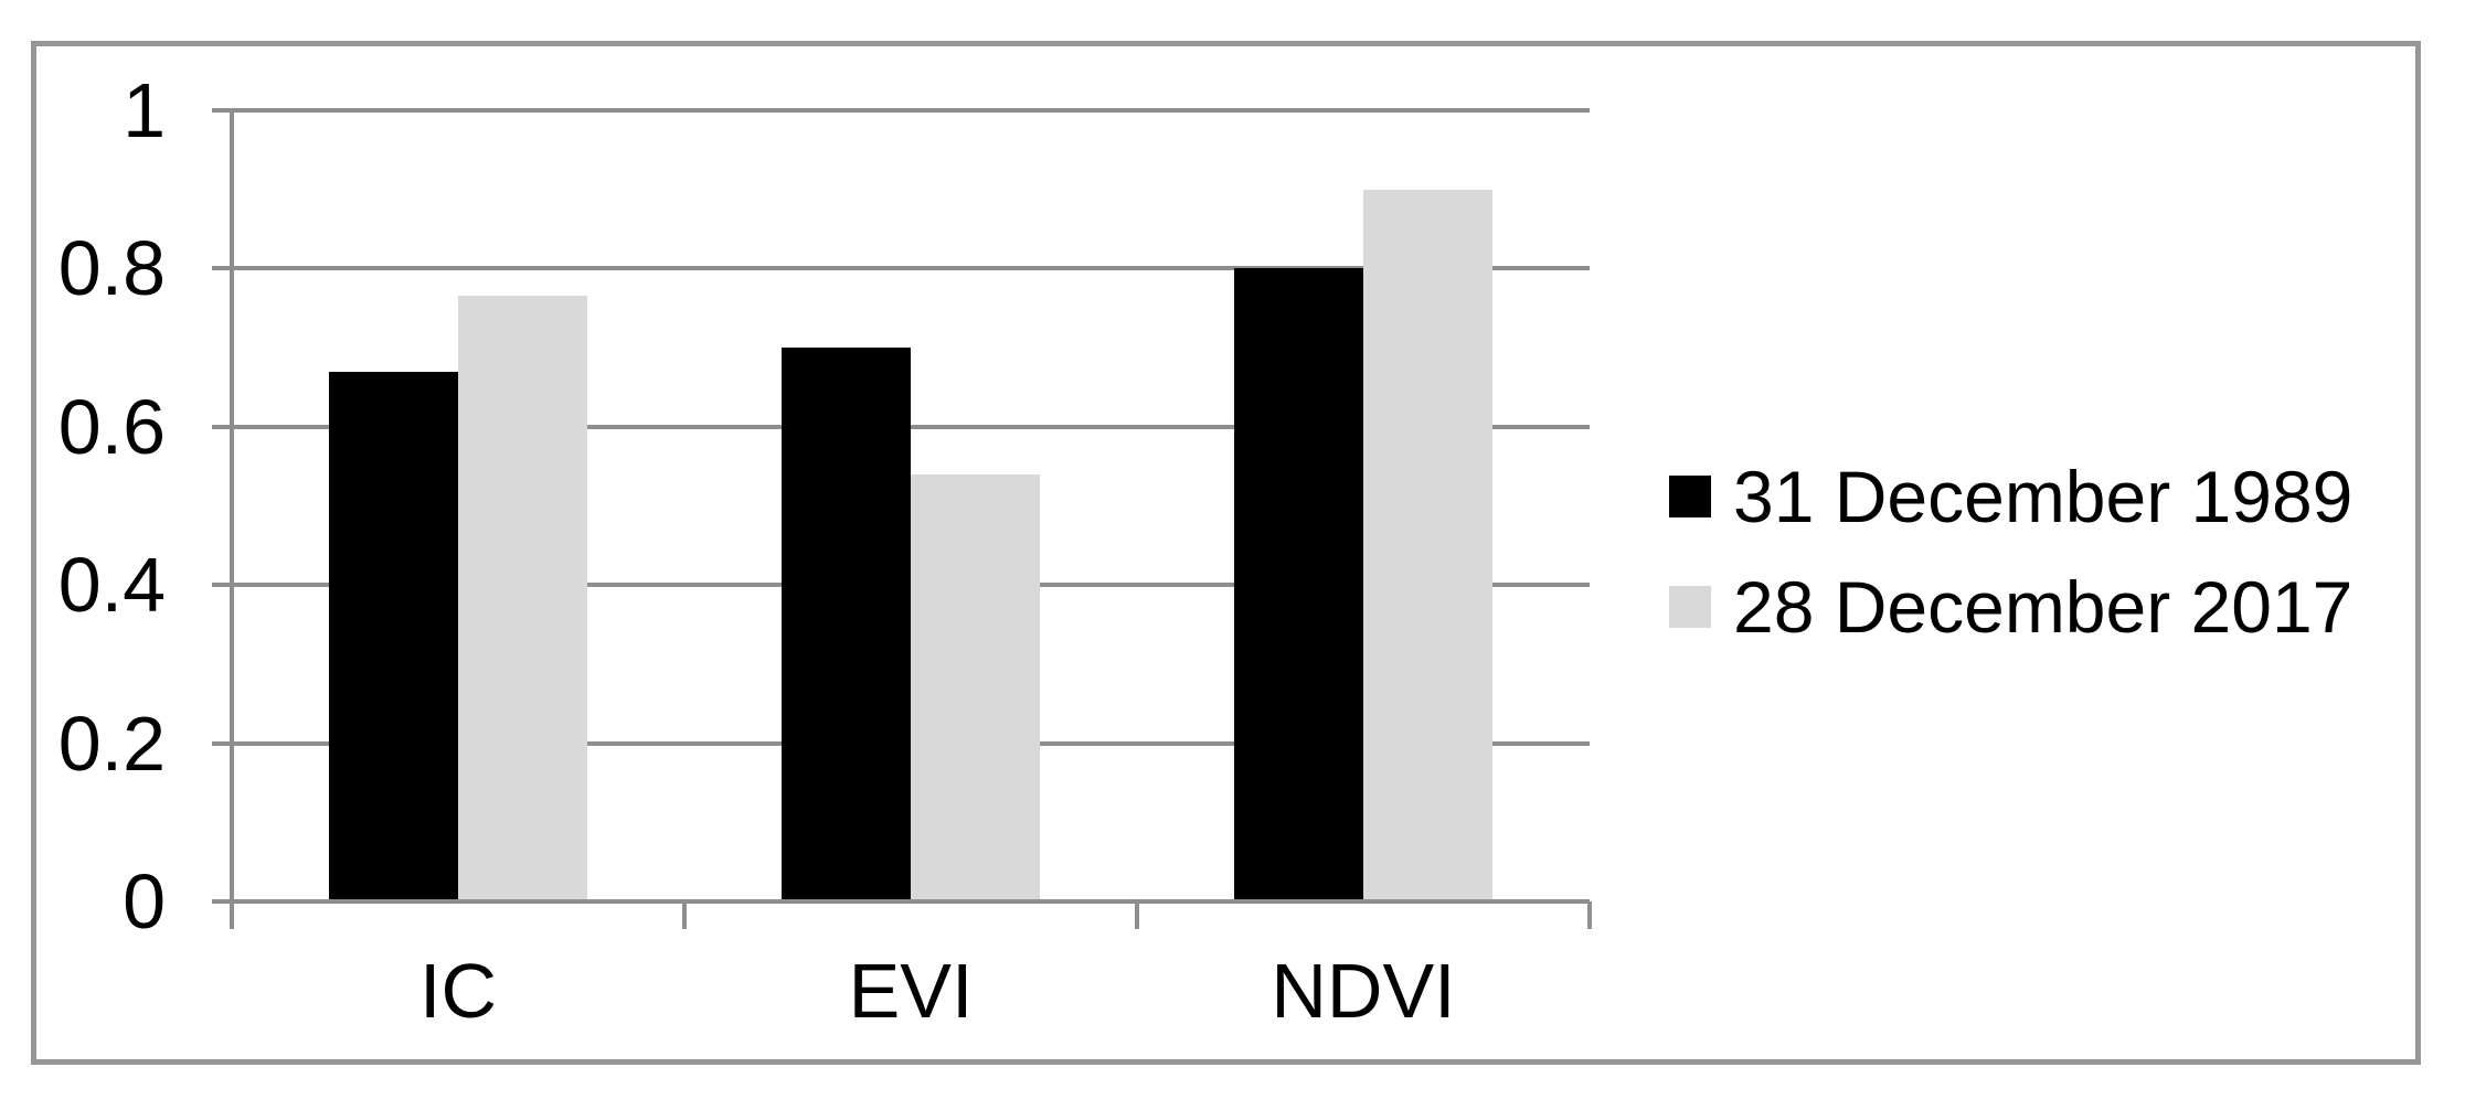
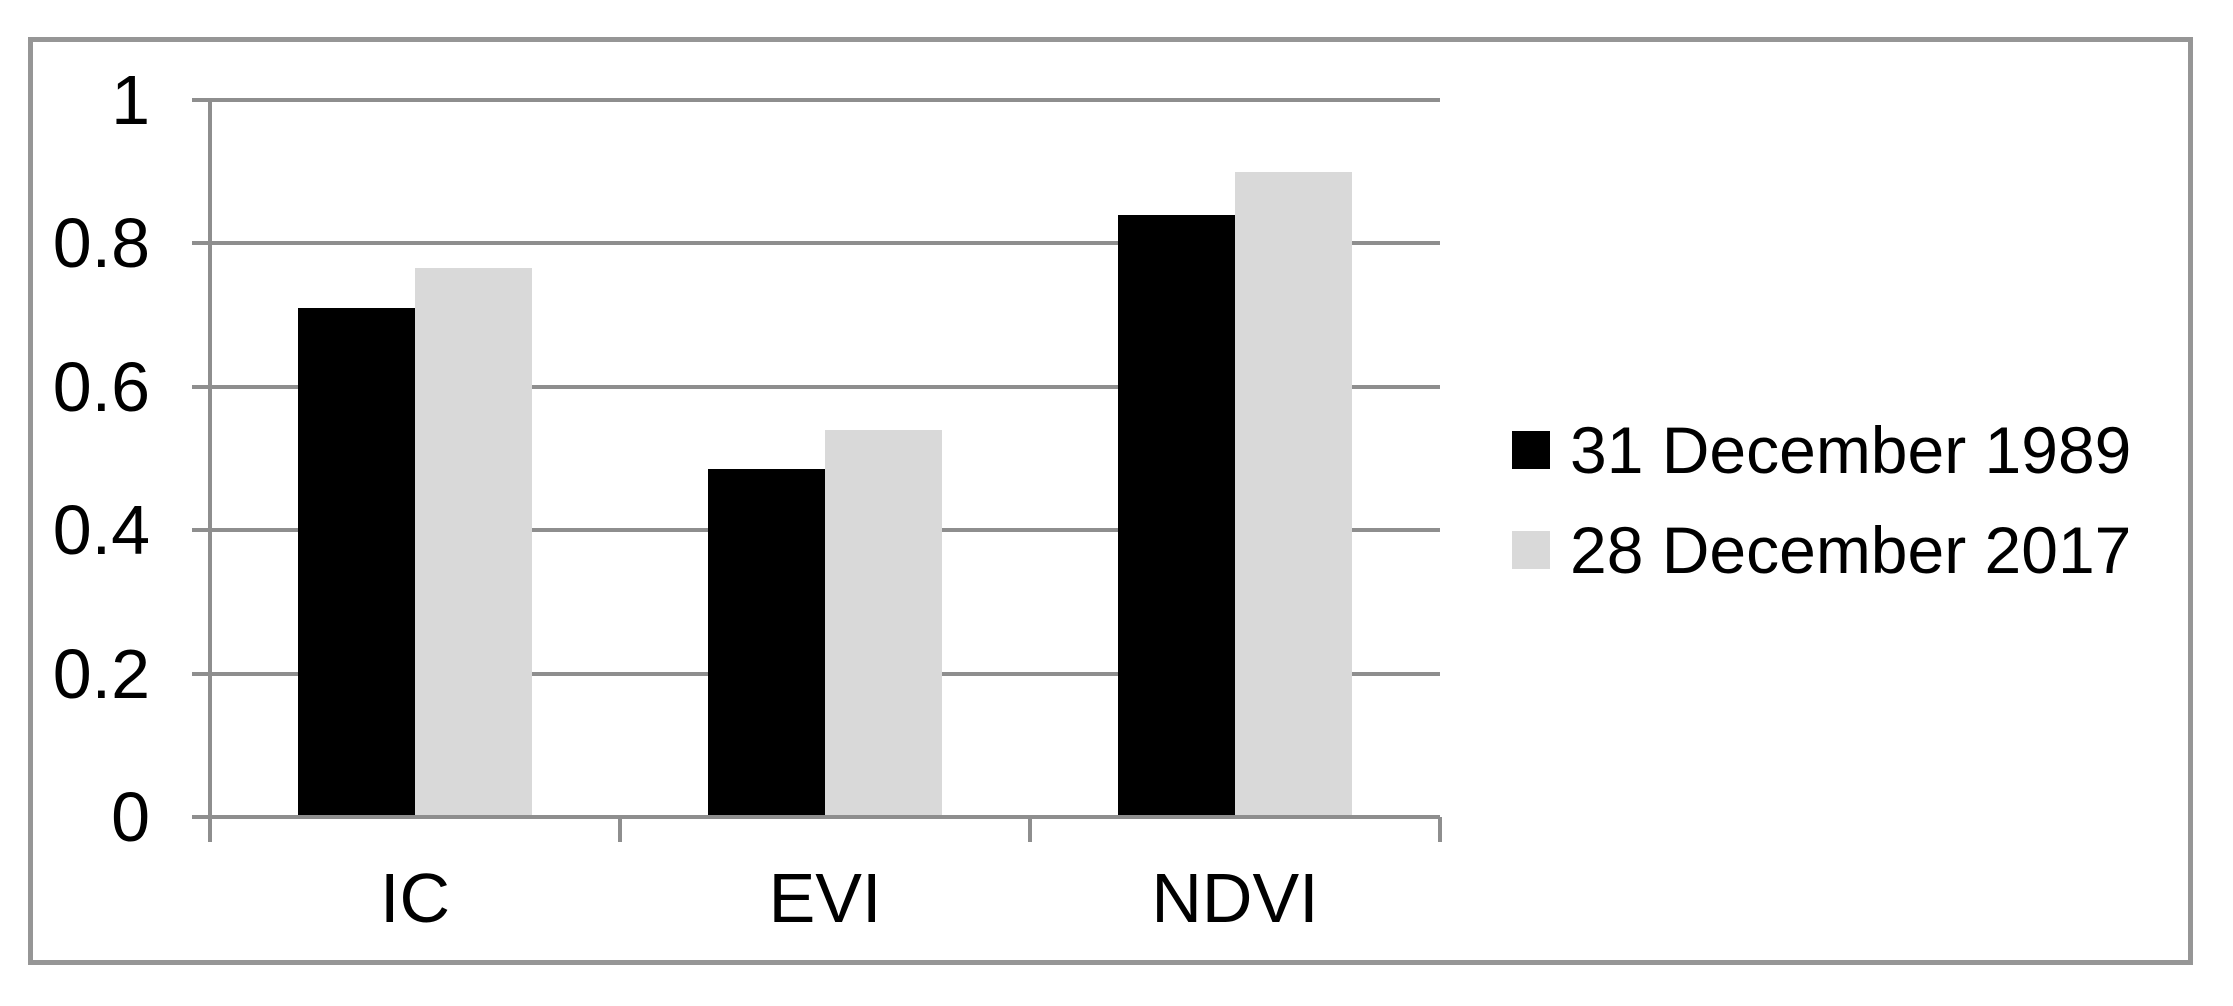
31 December 1989/IC: 0.67 -> 0.71
31 December 1989/EVI: 0.70 -> 0.48
31 December 1989/NDVI: 0.80 -> 0.84
